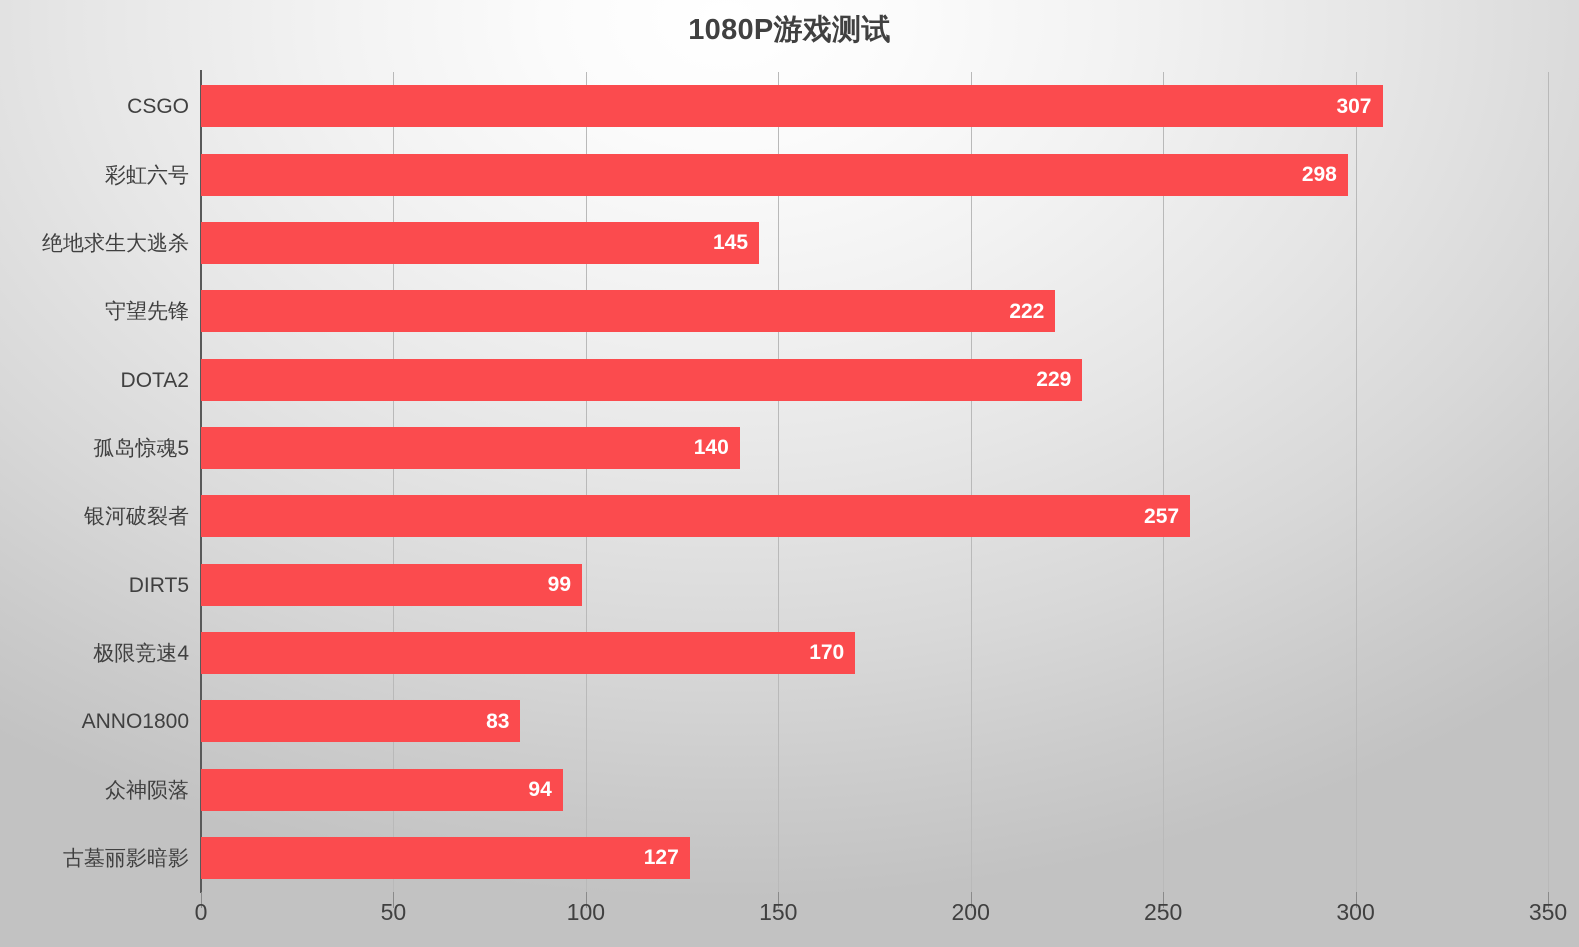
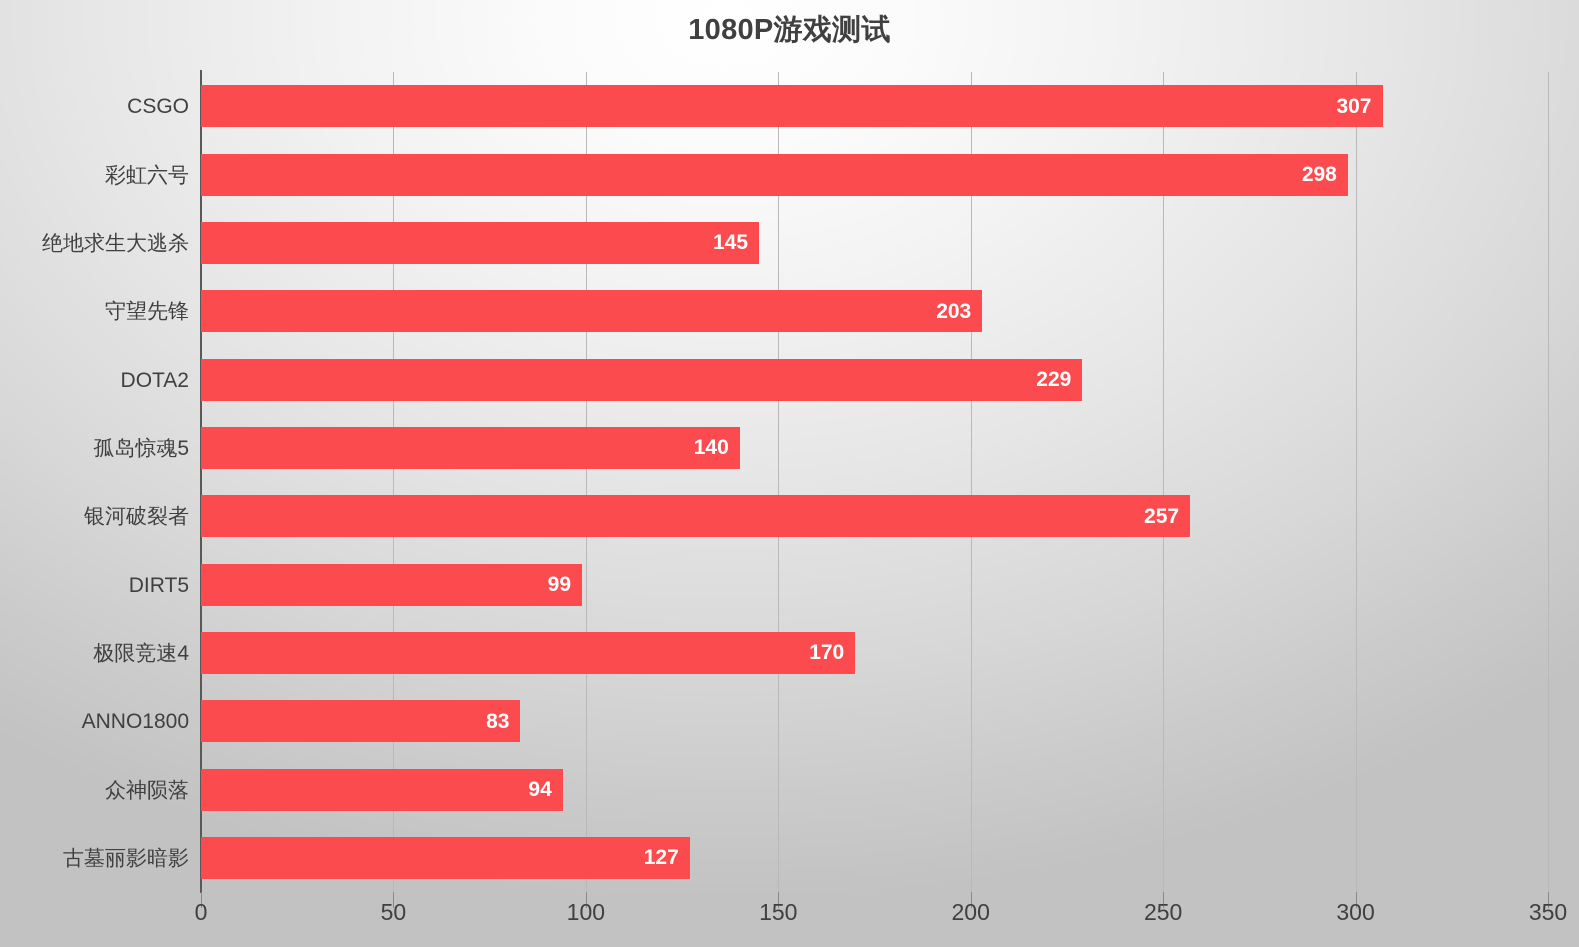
守望先锋: 222 -> 203
